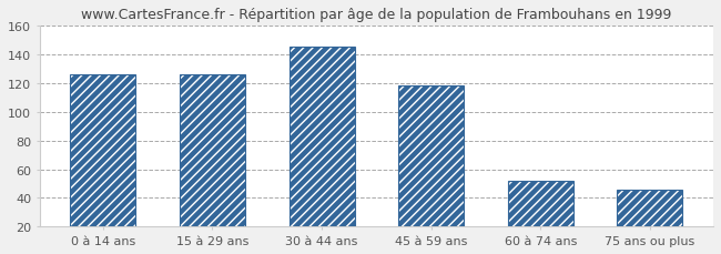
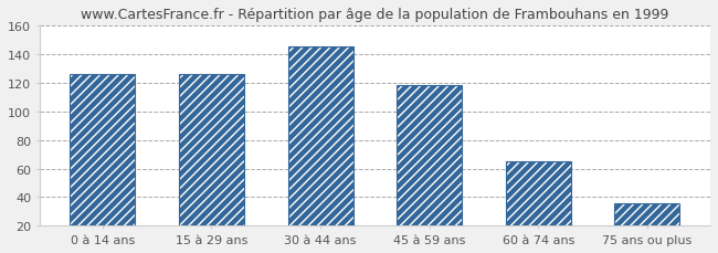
60 à 74 ans: 52 -> 65
75 ans ou plus: 46 -> 36
